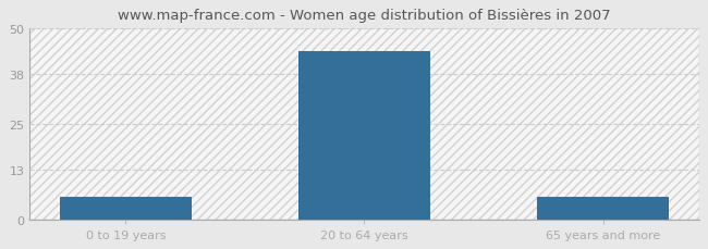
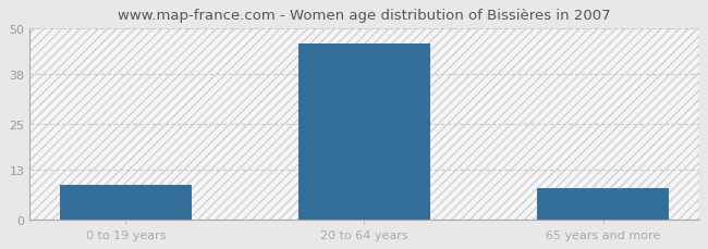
0 to 19 years: 6 -> 9
20 to 64 years: 44 -> 46
65 years and more: 6 -> 8
